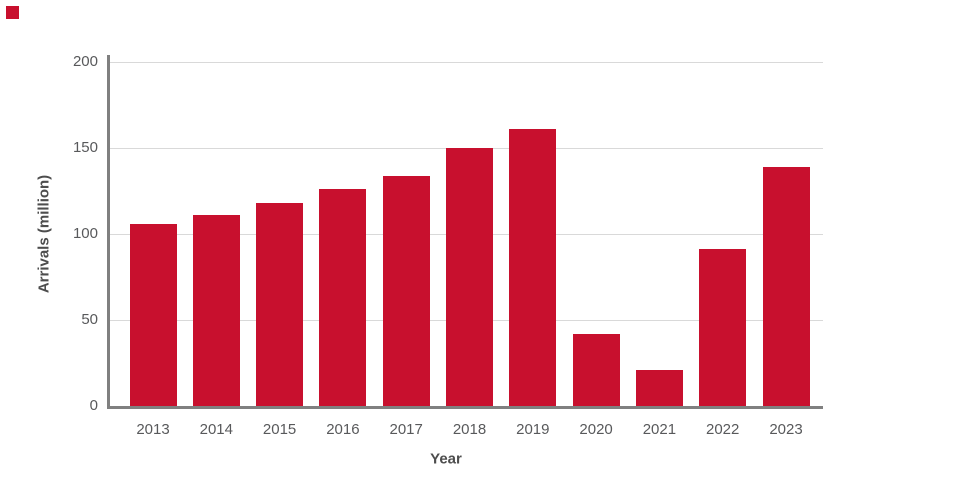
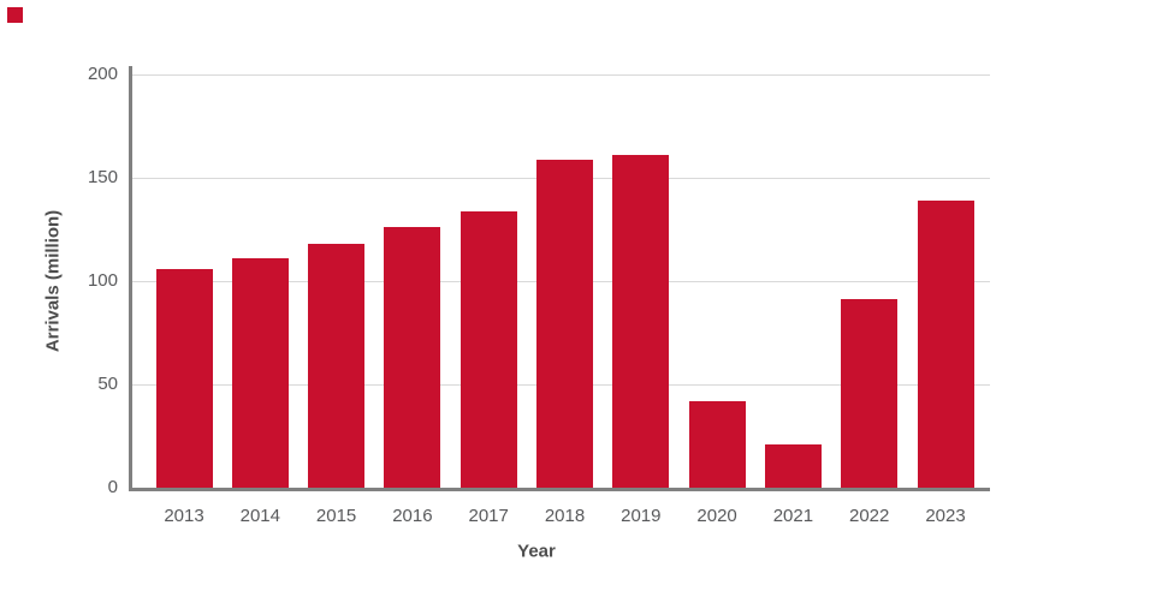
2018: 150 -> 159
